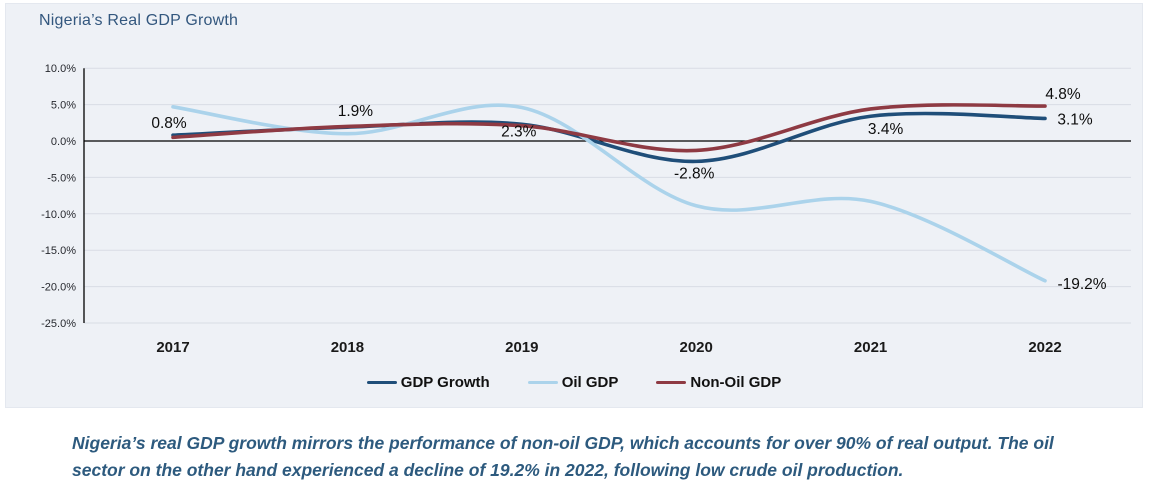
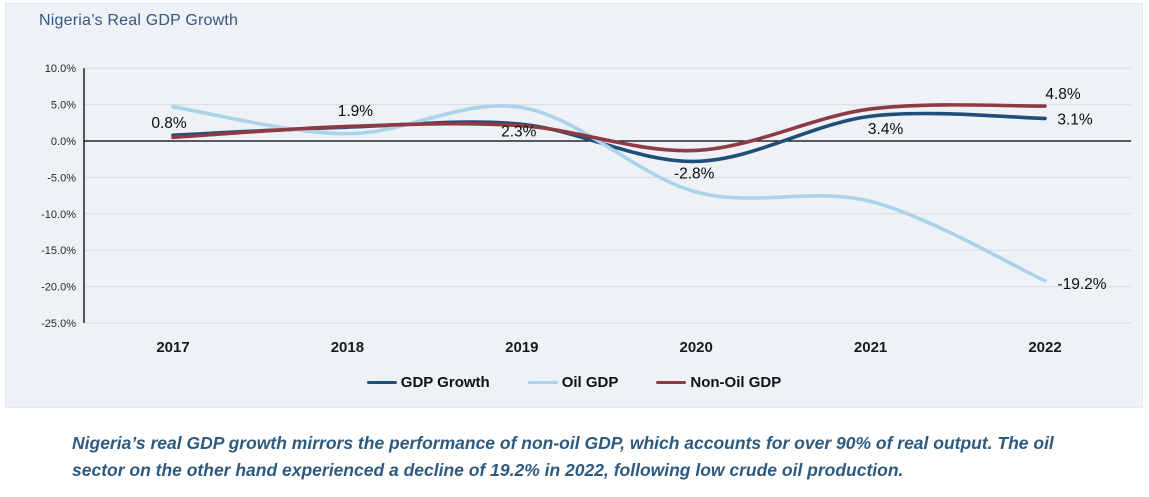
Oil GDP/2020: -9% -> -7%
